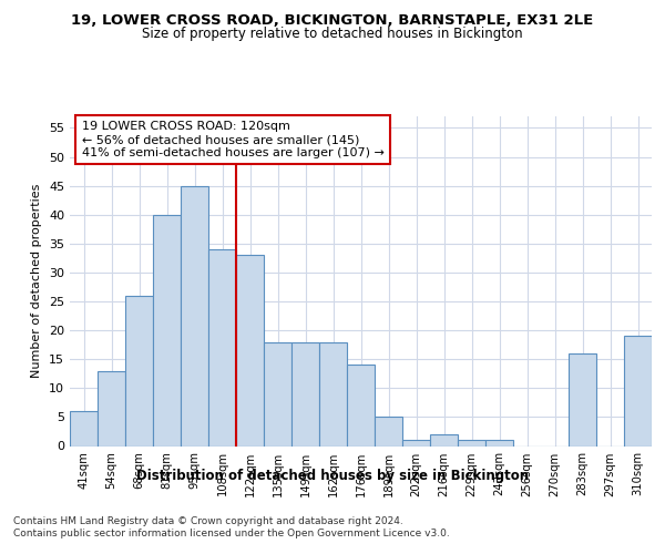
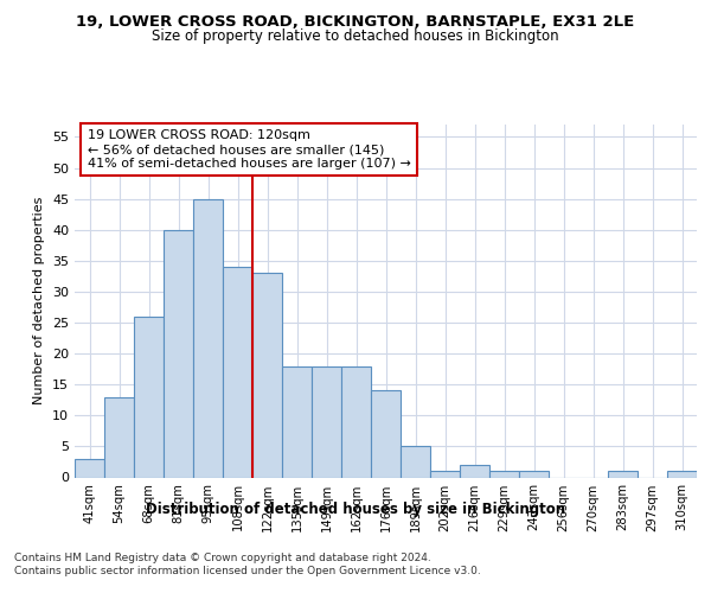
41sqm: 6 -> 3
283sqm: 16 -> 1
310sqm: 19 -> 1
